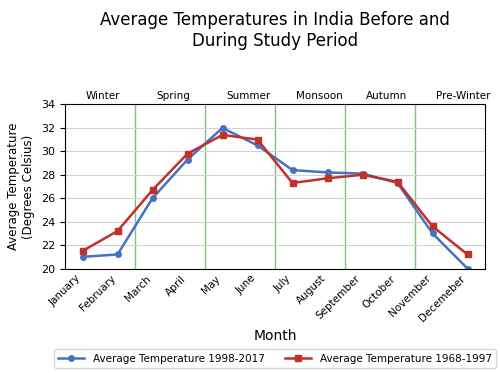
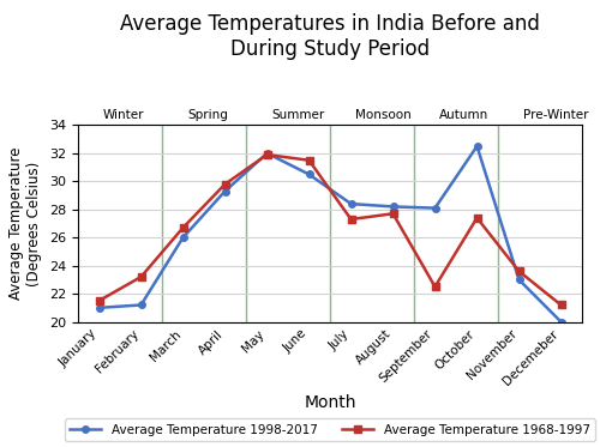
Average Temperature 1968-1997/May: 31.4 -> 31.9
Average Temperature 1968-1997/June: 31.0 -> 31.5
Average Temperature 1968-1997/September: 28.0 -> 22.5
Average Temperature 1998-2017/October: 27.3 -> 32.5
